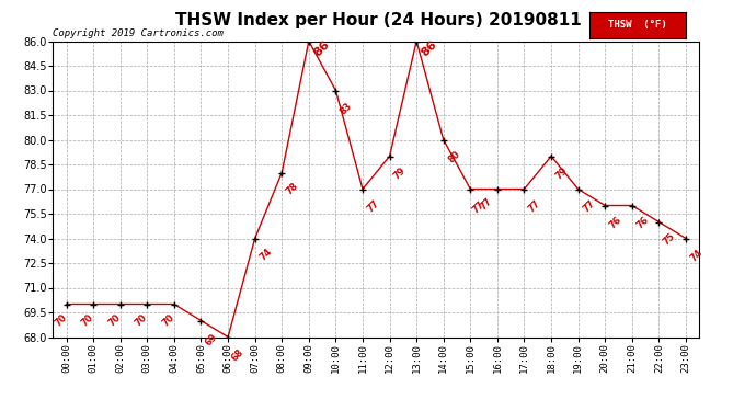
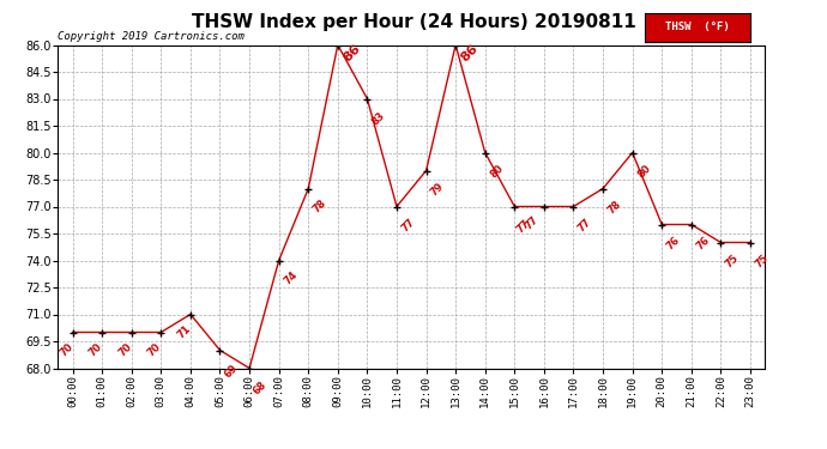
04:00: 70 -> 71
18:00: 79 -> 78
19:00: 77 -> 80
23:00: 74 -> 75
